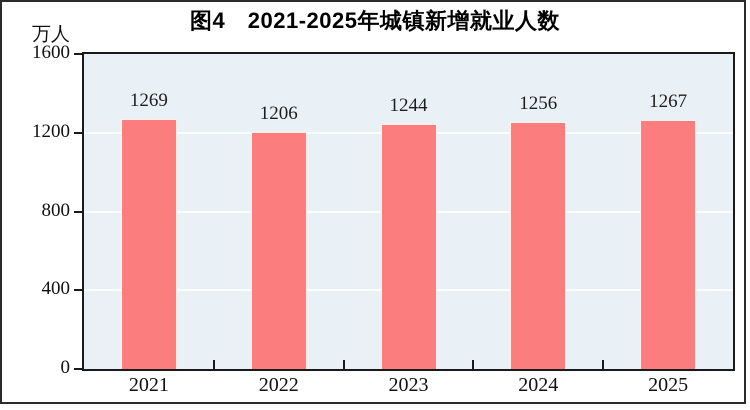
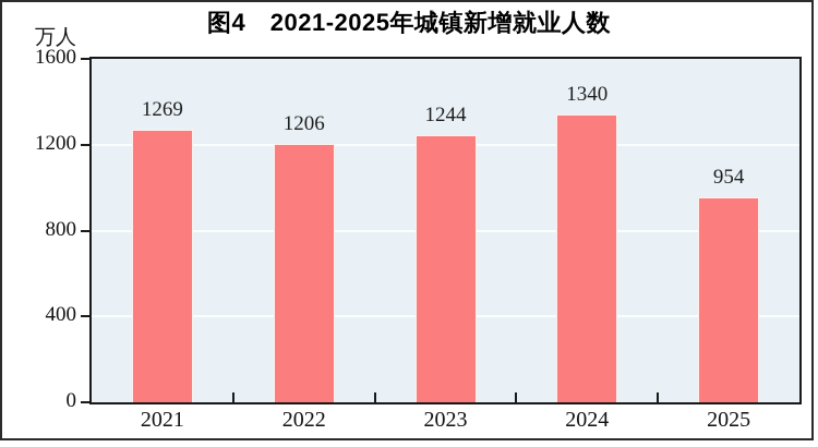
2024: 1256 -> 1340
2025: 1267 -> 954
